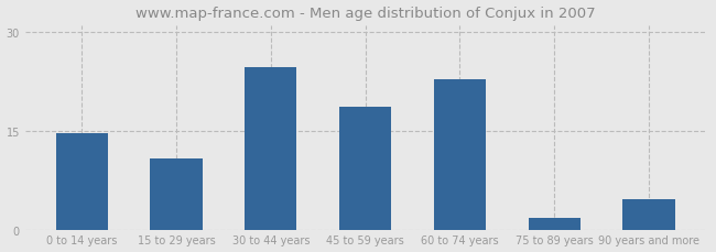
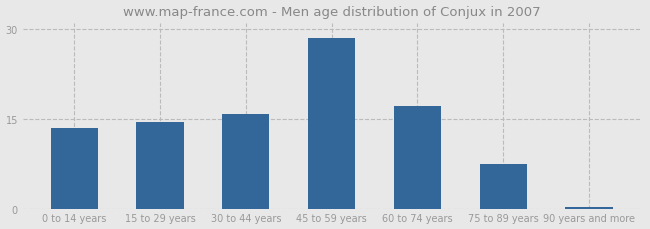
0 to 14 years: 14.6 -> 13.5
15 to 29 years: 10.8 -> 14.5
30 to 44 years: 24.6 -> 15.8
45 to 59 years: 18.6 -> 28.5
60 to 74 years: 22.8 -> 17.2
75 to 89 years: 1.8 -> 7.5
90 years and more: 4.6 -> 0.3
